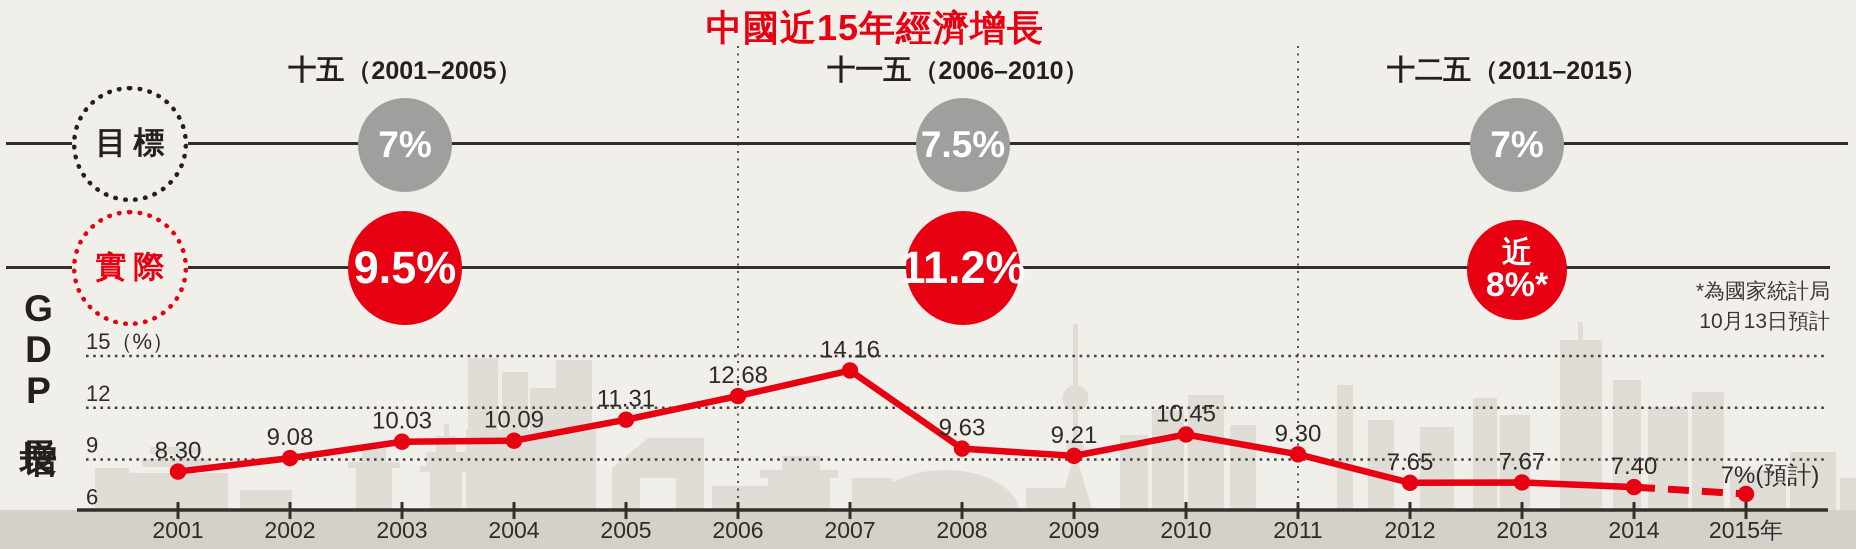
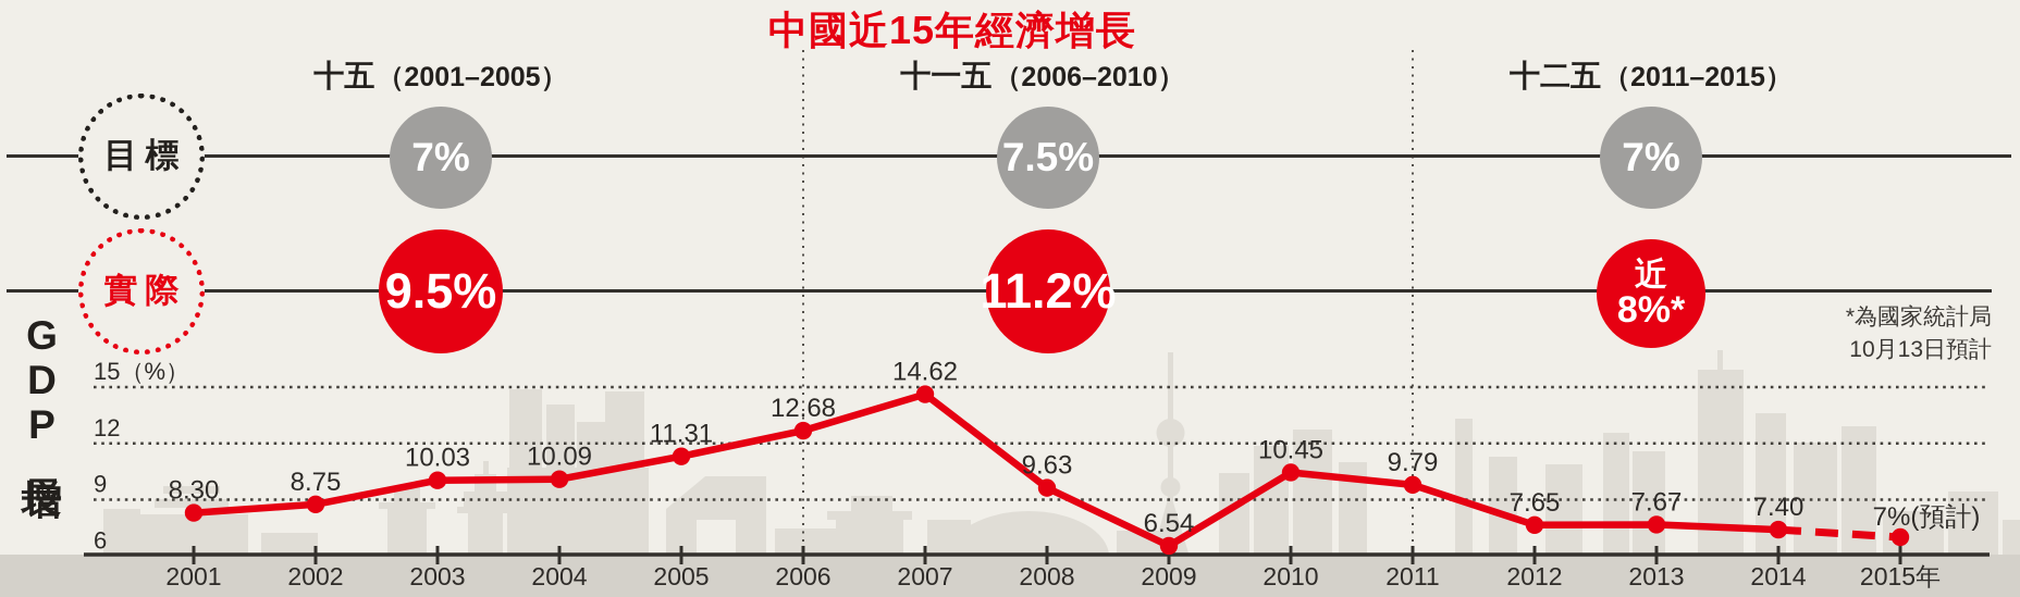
2002: 9.08 -> 8.75
2007: 14.16 -> 14.62
2009: 9.21 -> 6.54
2011: 9.30 -> 9.79
